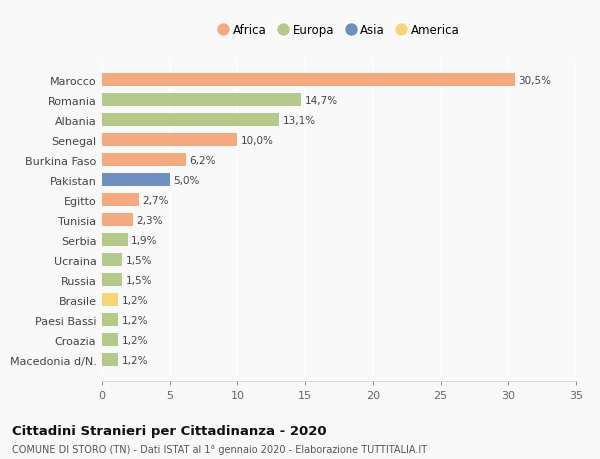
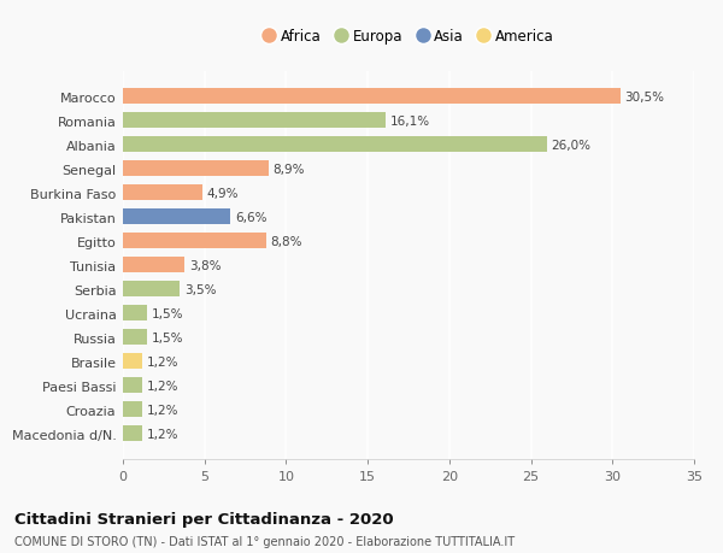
Romania: 14,7% -> 16,1%
Albania: 13,1% -> 26,0%
Senegal: 10,0% -> 8,9%
Burkina Faso: 6,2% -> 4,9%
Pakistan: 5,0% -> 6,6%
Egitto: 2,7% -> 8,8%
Tunisia: 2,3% -> 3,8%
Serbia: 1,9% -> 3,5%
